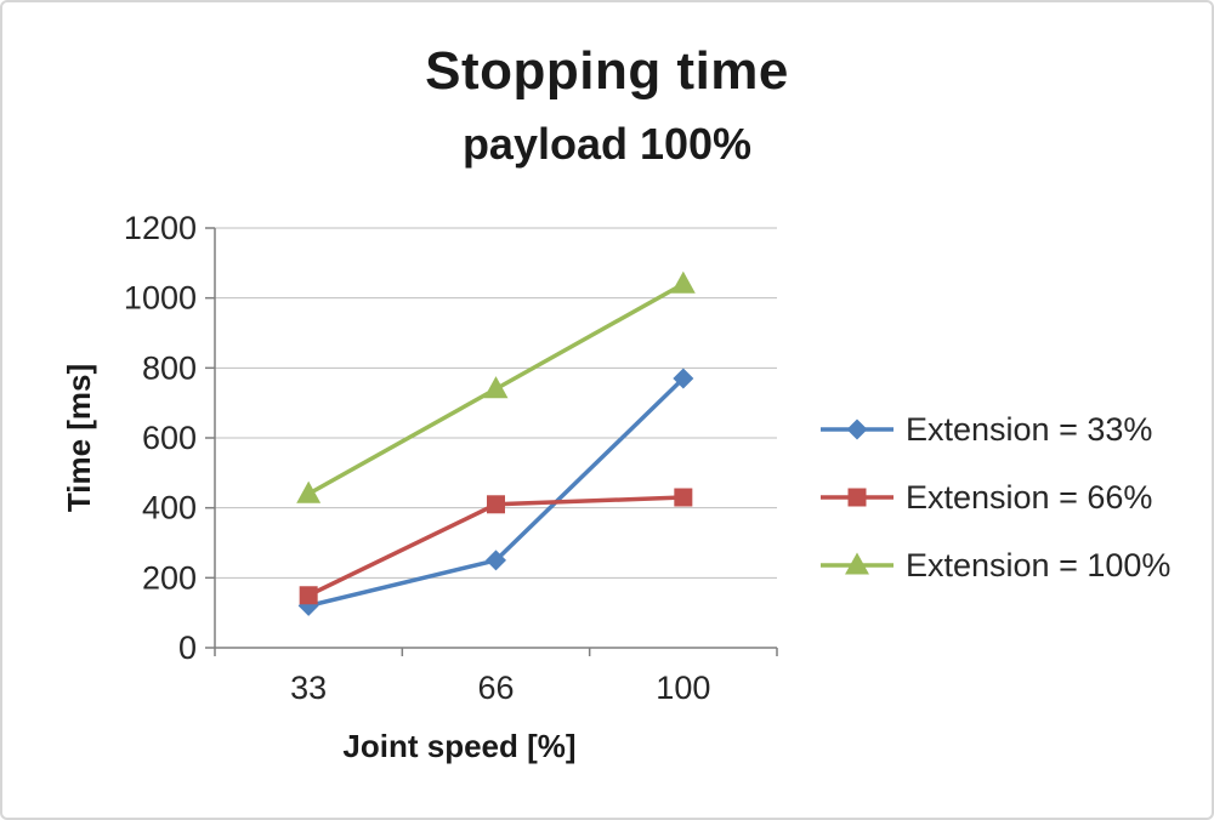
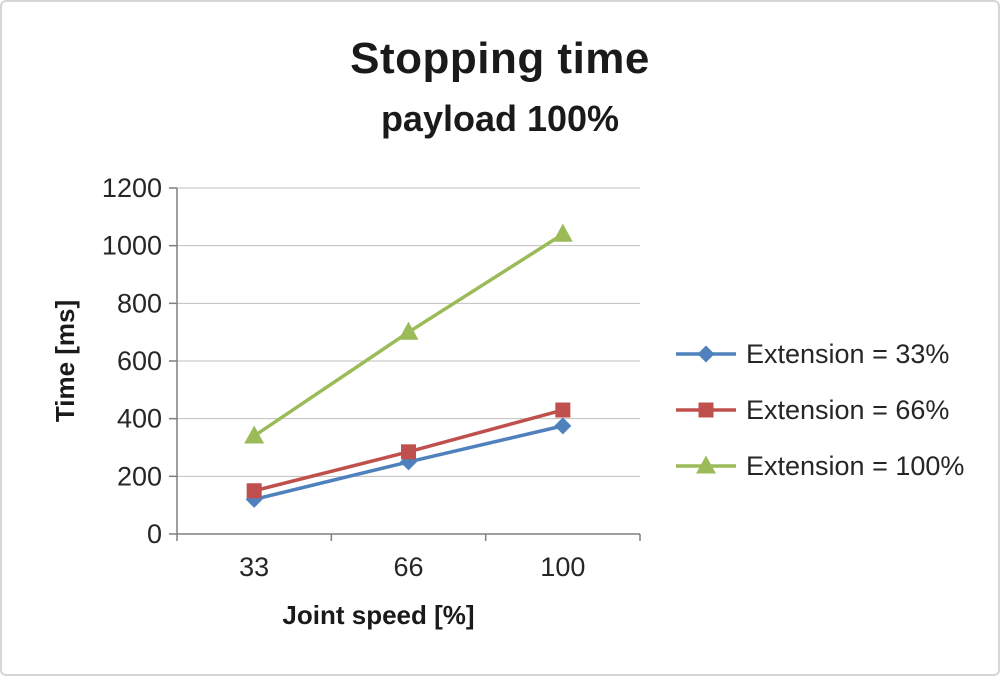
Extension = 100%/33: 440 -> 340
Extension = 66%/66: 410 -> 280
Extension = 100%/66: 740 -> 700
Extension = 33%/100: 770 -> 380
